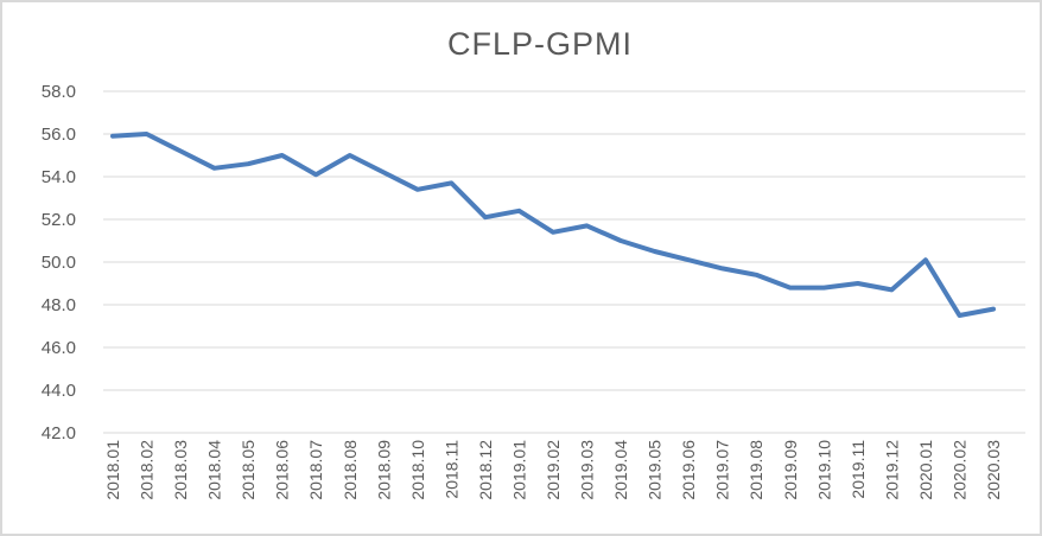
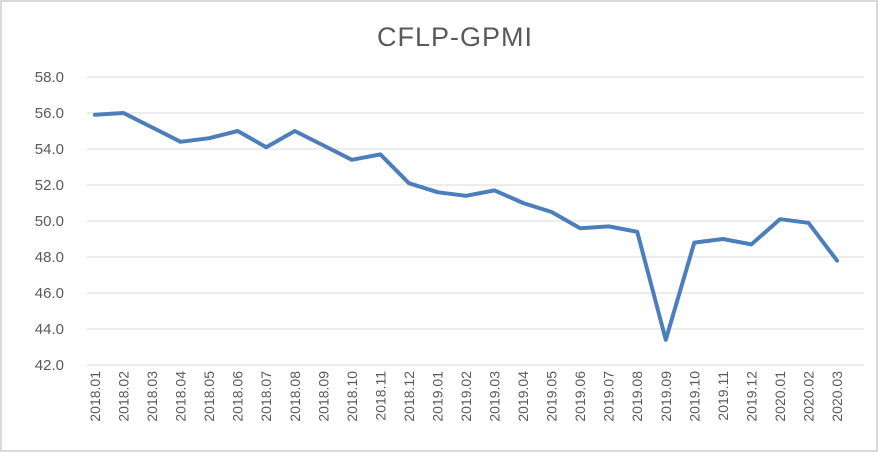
2019.01: 52.4 -> 51.6
2019.06: 50.1 -> 49.6
2019.09: 48.8 -> 43.4
2020.02: 47.5 -> 49.9
